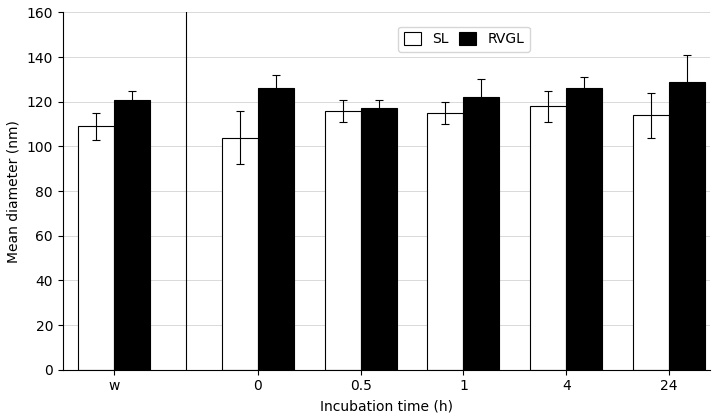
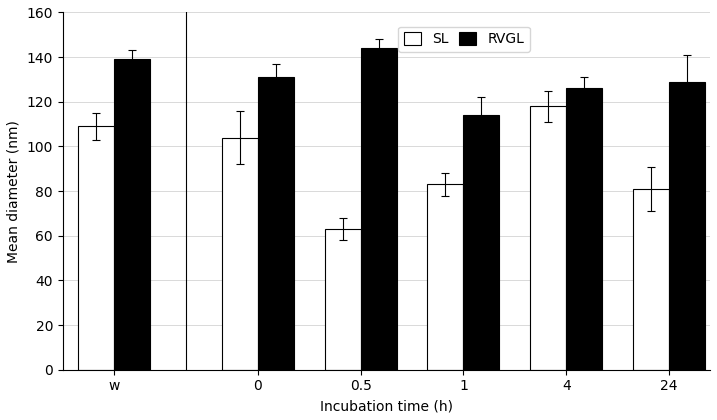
RVGL/w: 121 -> 139
RVGL/0: 126 -> 131
SL/0.5: 116 -> 63
RVGL/0.5: 117 -> 144
SL/1: 115 -> 83
RVGL/1: 122 -> 114
SL/24: 114 -> 81
